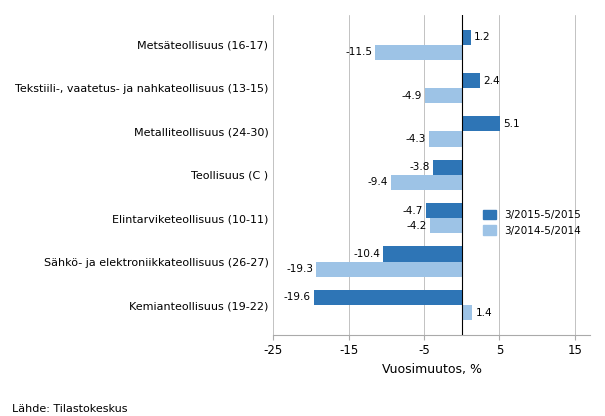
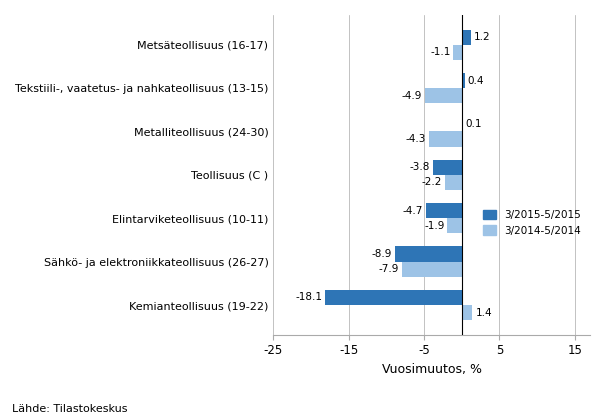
3/2014-5/2014/Metsäteollisuus (16-17): -11.5 -> -1.1
3/2015-5/2015/Tekstiili-, vaatetus- ja nahkateollisuus (13-15): 2.4 -> 0.4
3/2015-5/2015/Metalliteollisuus (24-30): 5.1 -> 0.1
3/2014-5/2014/Teollisuus (C ): -9.4 -> -2.2
3/2014-5/2014/Elintarviketeollisuus (10-11): -4.2 -> -1.9
3/2015-5/2015/Sähkö- ja elektroniikkateollisuus (26-27): -10.4 -> -8.9
3/2014-5/2014/Sähkö- ja elektroniikkateollisuus (26-27): -19.3 -> -7.9
3/2015-5/2015/Kemianteollisuus (19-22): -19.6 -> -18.1
